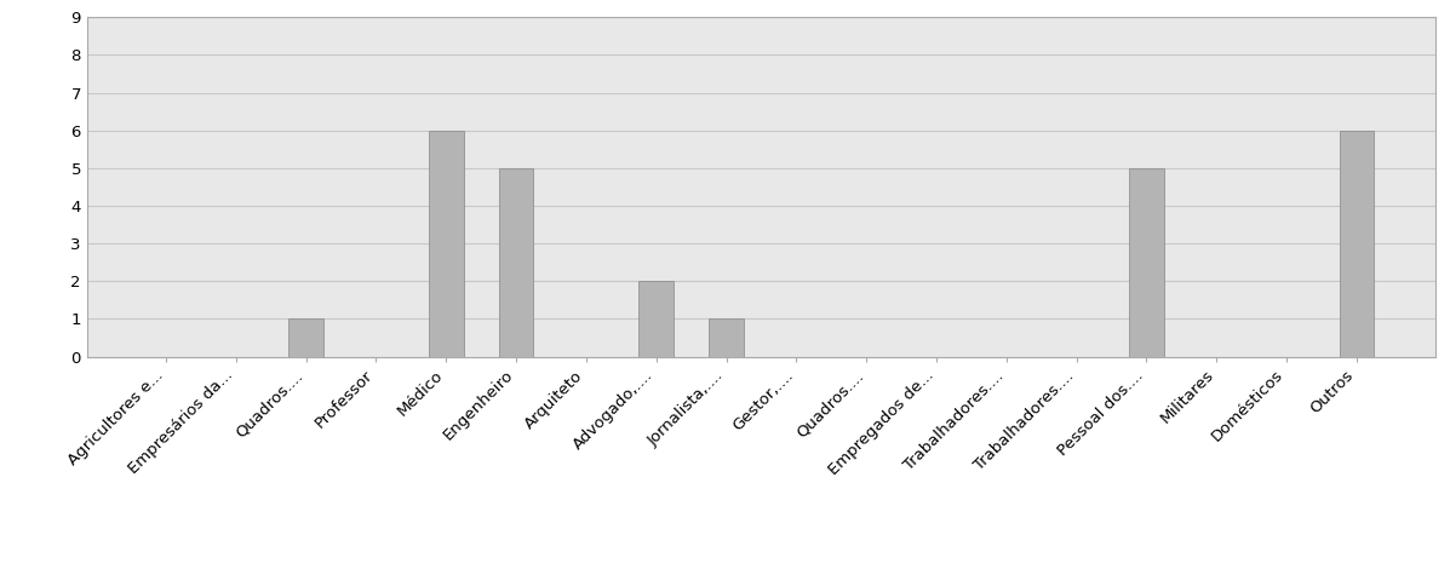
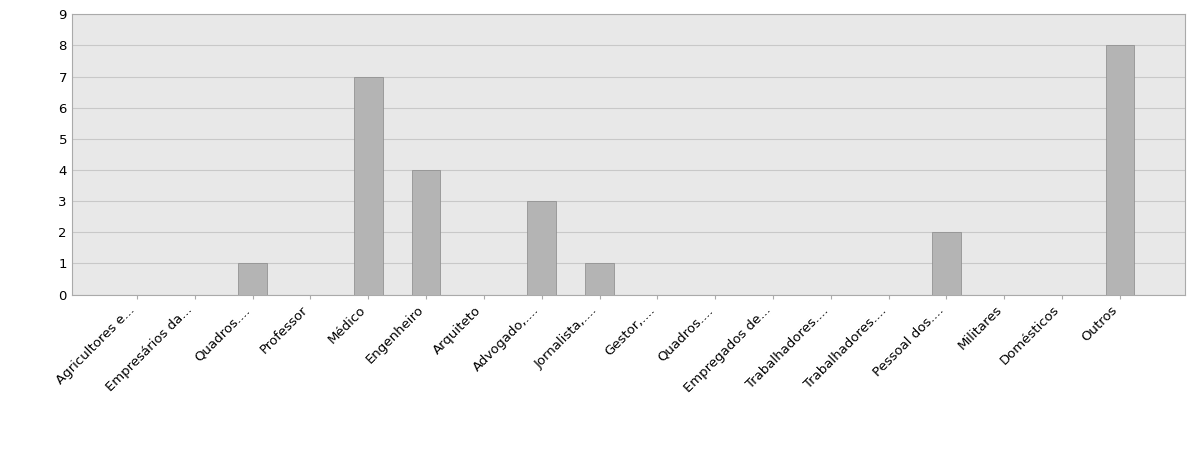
Médico: 6 -> 7
Engenheiro: 5 -> 4
Advogado,....: 2 -> 3
Pessoal dos....: 5 -> 2
Outros: 6 -> 8
